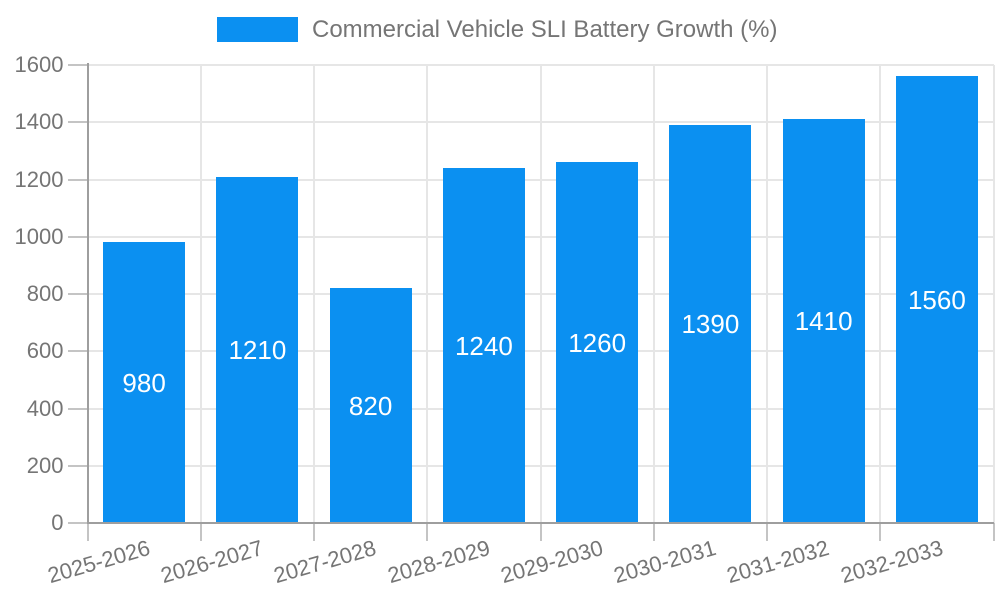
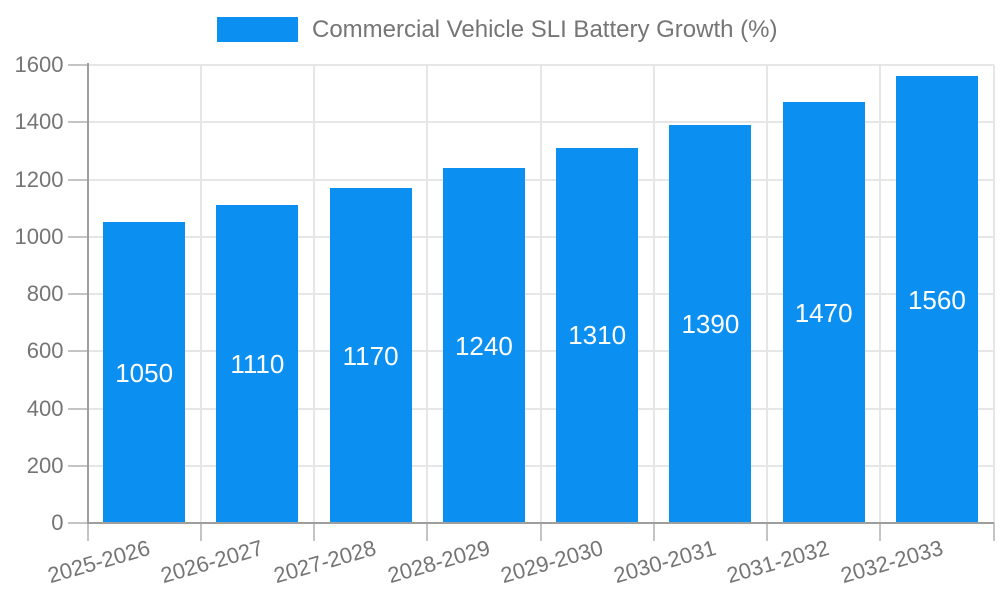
2025-2026: 980 -> 1050
2026-2027: 1210 -> 1110
2027-2028: 820 -> 1170
2029-2030: 1260 -> 1310
2031-2032: 1410 -> 1470
